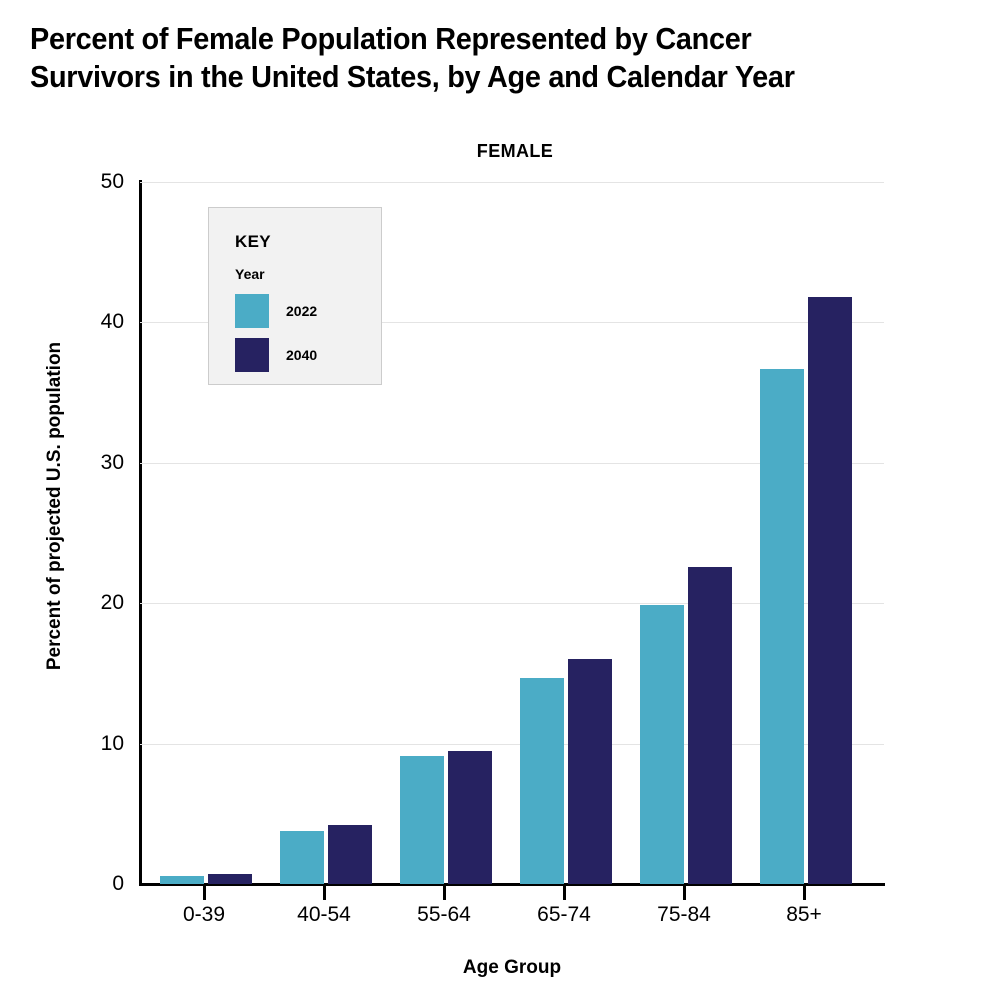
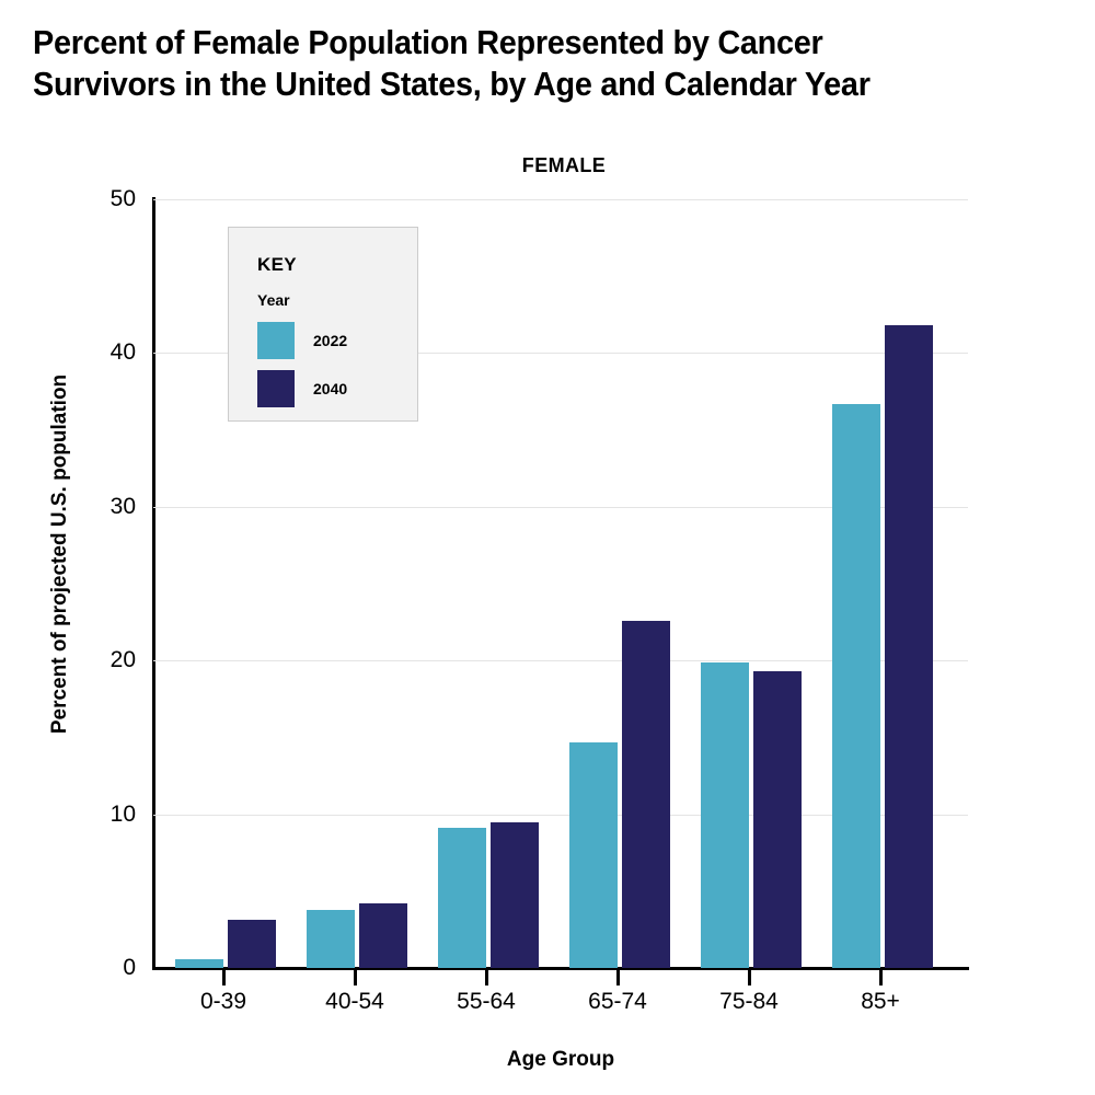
2040/0-39: 0.7 -> 3.1
2040/65-74: 16.0 -> 22.6
2040/75-84: 22.6 -> 19.3
